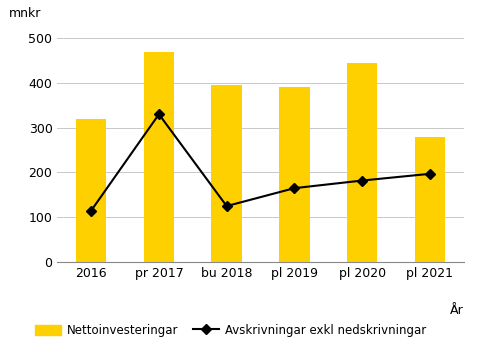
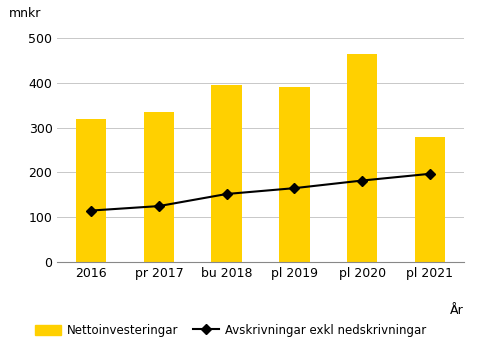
Nettoinvesteringar/pr 2017: 470 -> 335
Avskrivningar exkl nedskrivningar/pr 2017: 330 -> 125
Avskrivningar exkl nedskrivningar/bu 2018: 125 -> 152
Nettoinvesteringar/pl 2020: 445 -> 465
